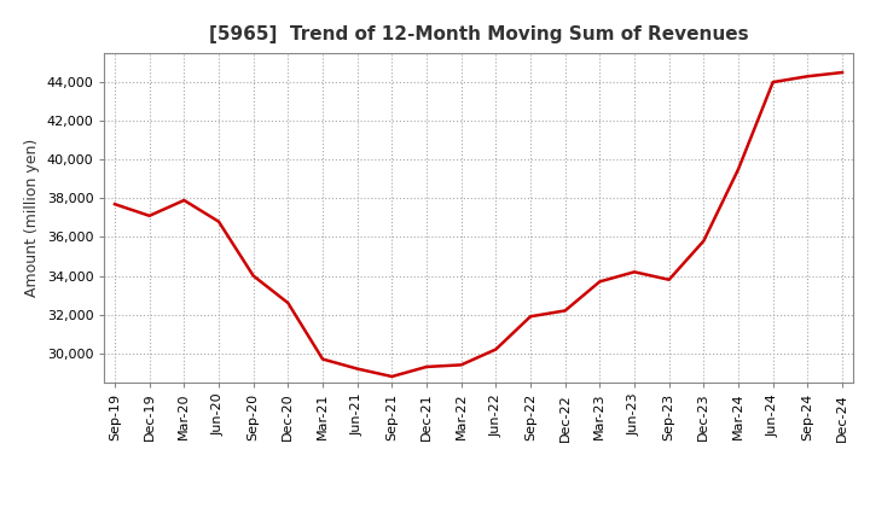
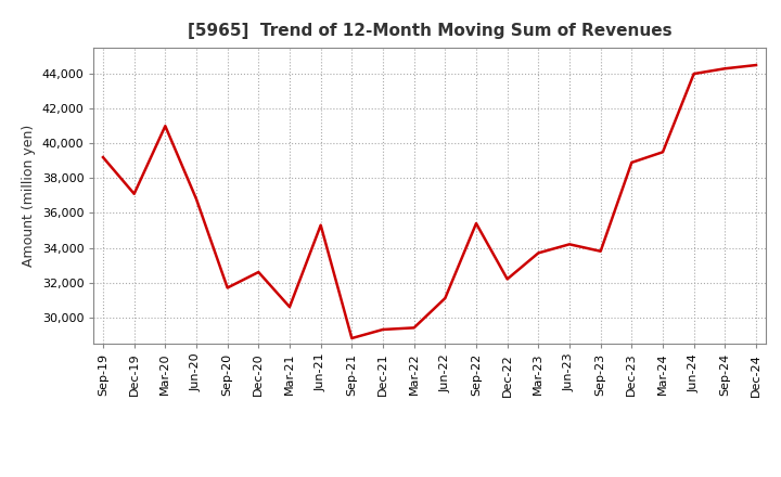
Sep-19: 37,700 -> 39,200
Mar-20: 37,900 -> 41,000
Sep-20: 34,000 -> 31,700
Mar-21: 29,700 -> 30,600
Jun-21: 29,200 -> 35,300
Jun-22: 30,200 -> 31,100
Sep-22: 31,900 -> 35,400
Dec-23: 35,800 -> 38,900
